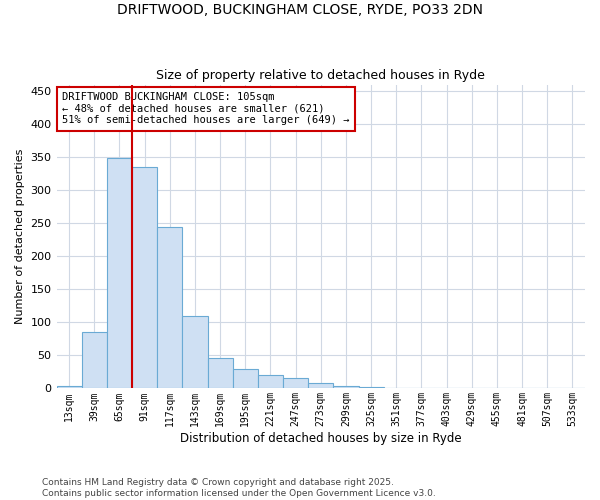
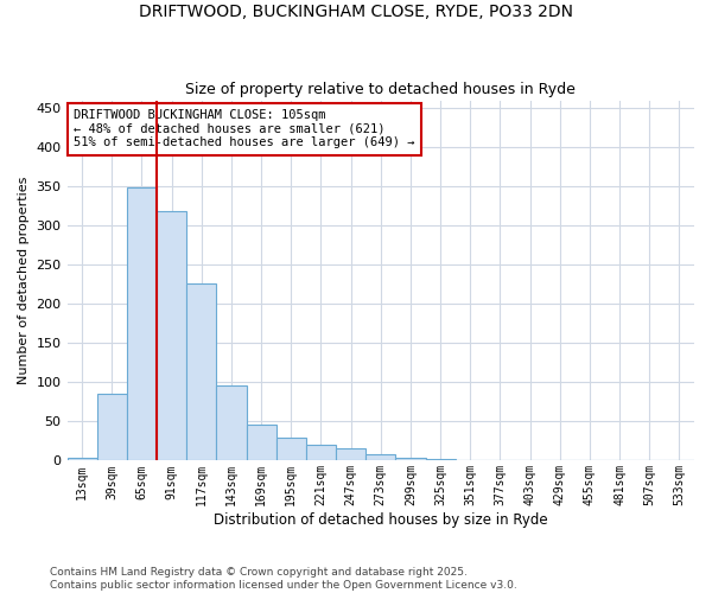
91sqm: 335 -> 318
117sqm: 245 -> 226
143sqm: 110 -> 96
